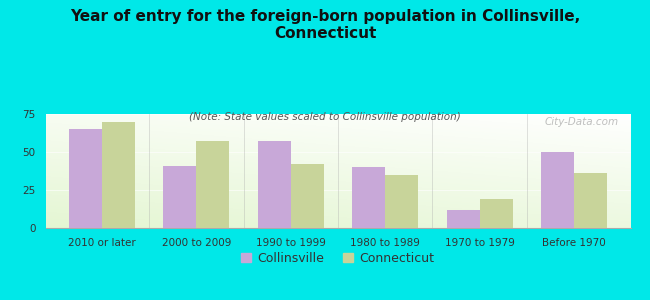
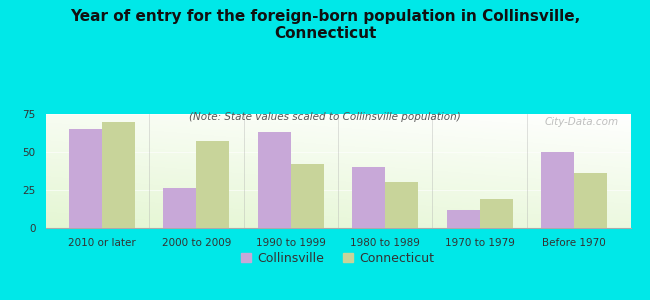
Collinsville/2000 to 2009: 41 -> 26
Collinsville/1990 to 1999: 57 -> 63
Connecticut/1980 to 1989: 35 -> 30
